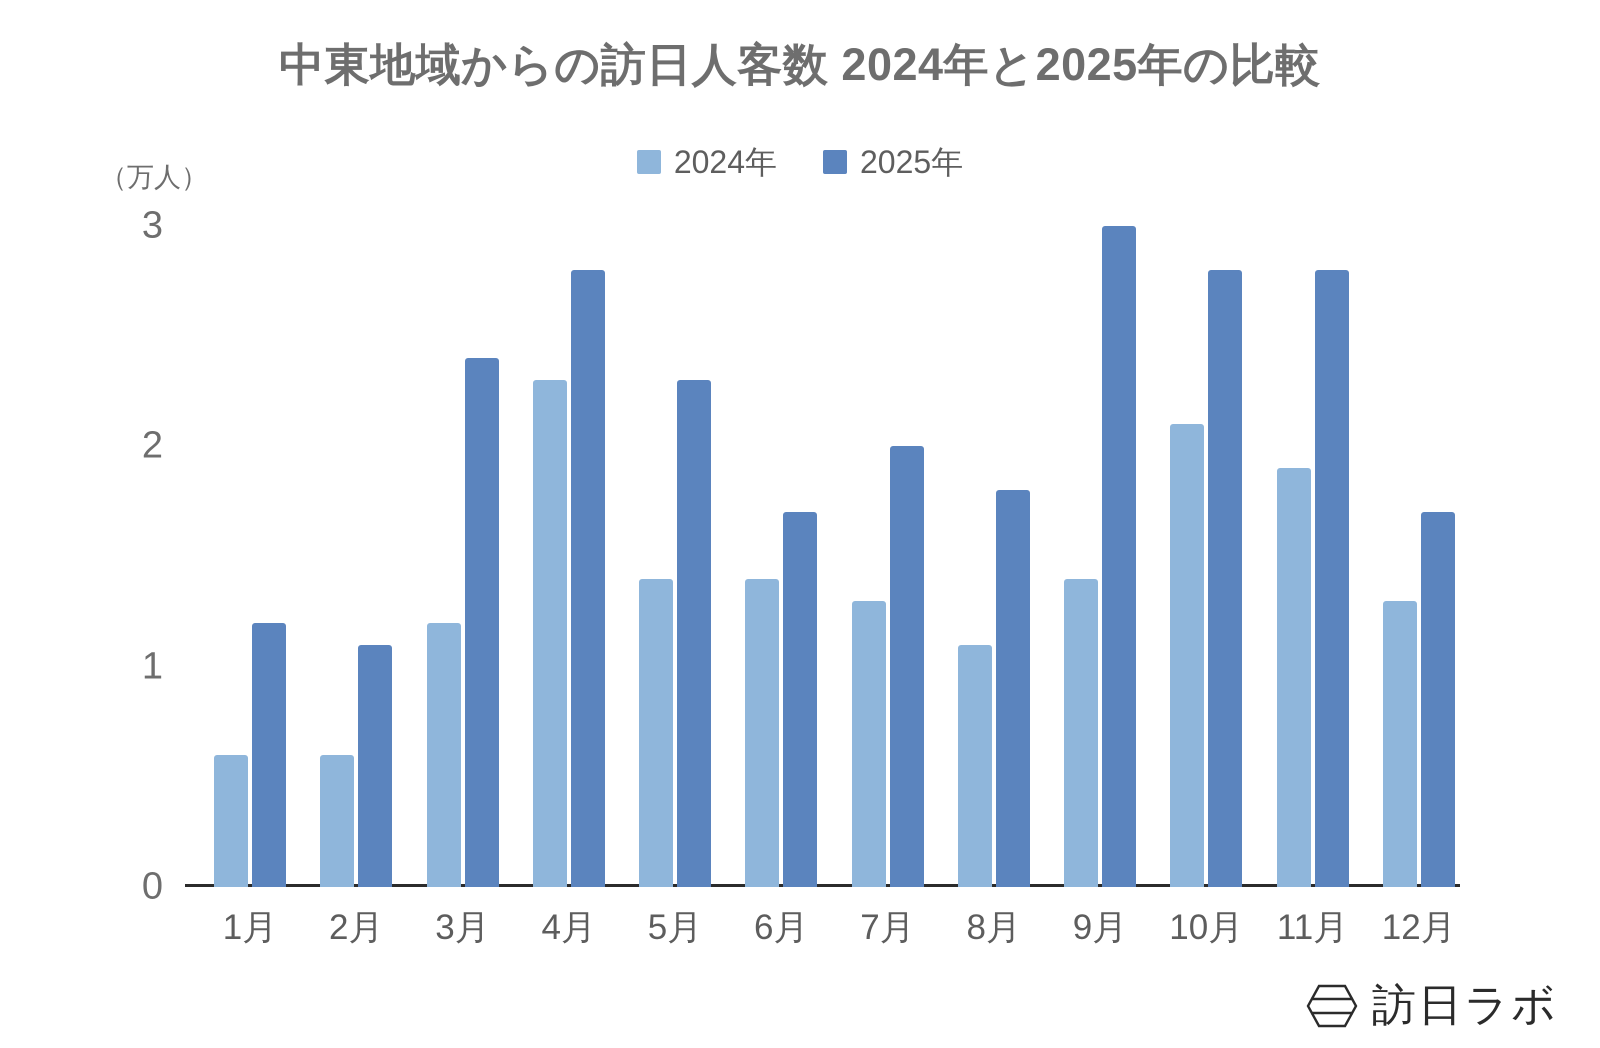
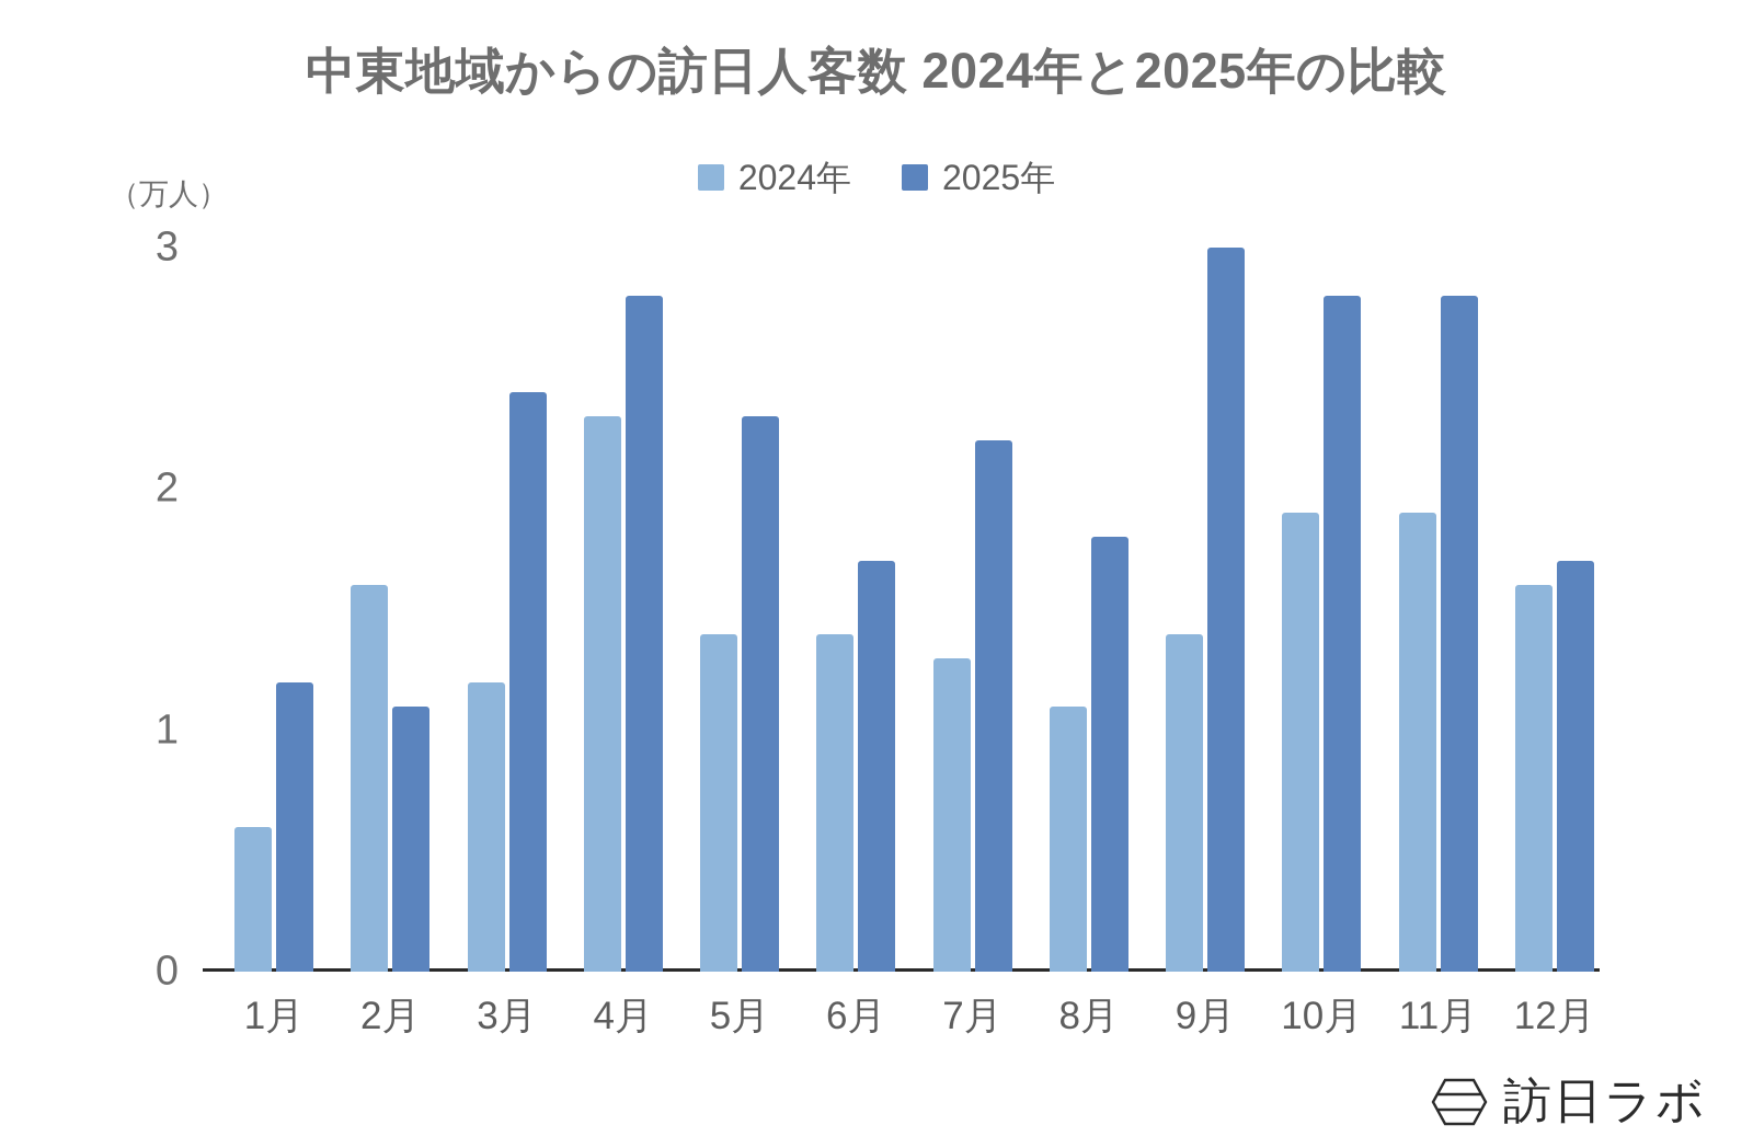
2024年/2月: 0.6 -> 1.6
2025年/7月: 2.0 -> 2.2
2024年/10月: 2.1 -> 1.9
2024年/12月: 1.3 -> 1.6
